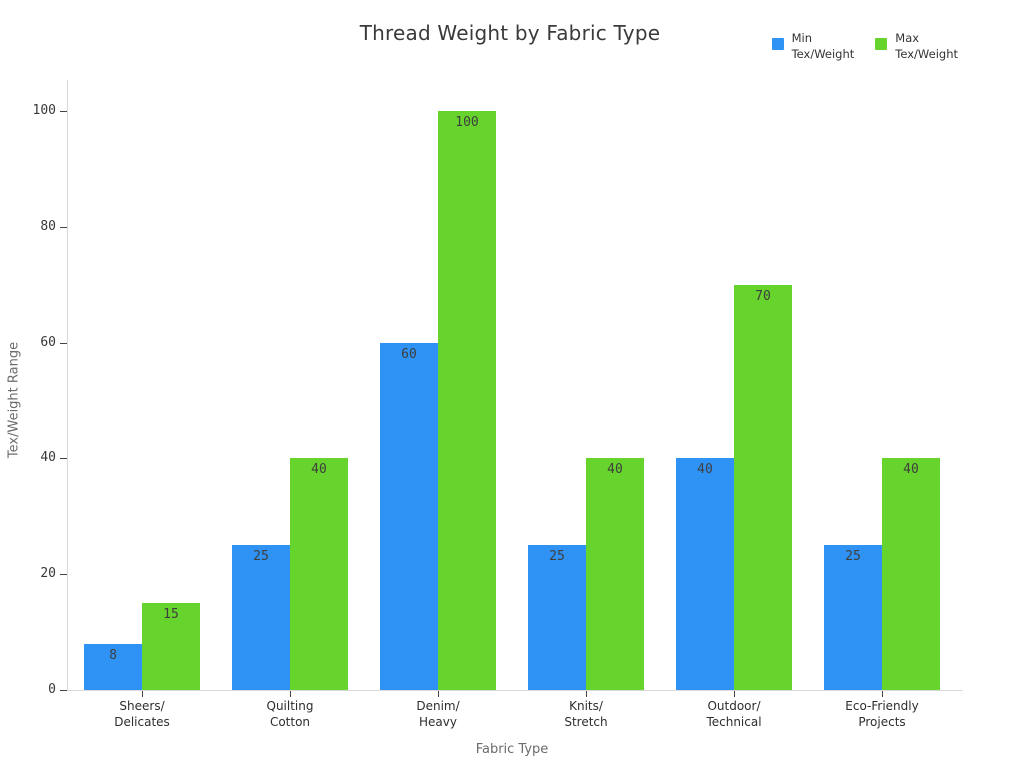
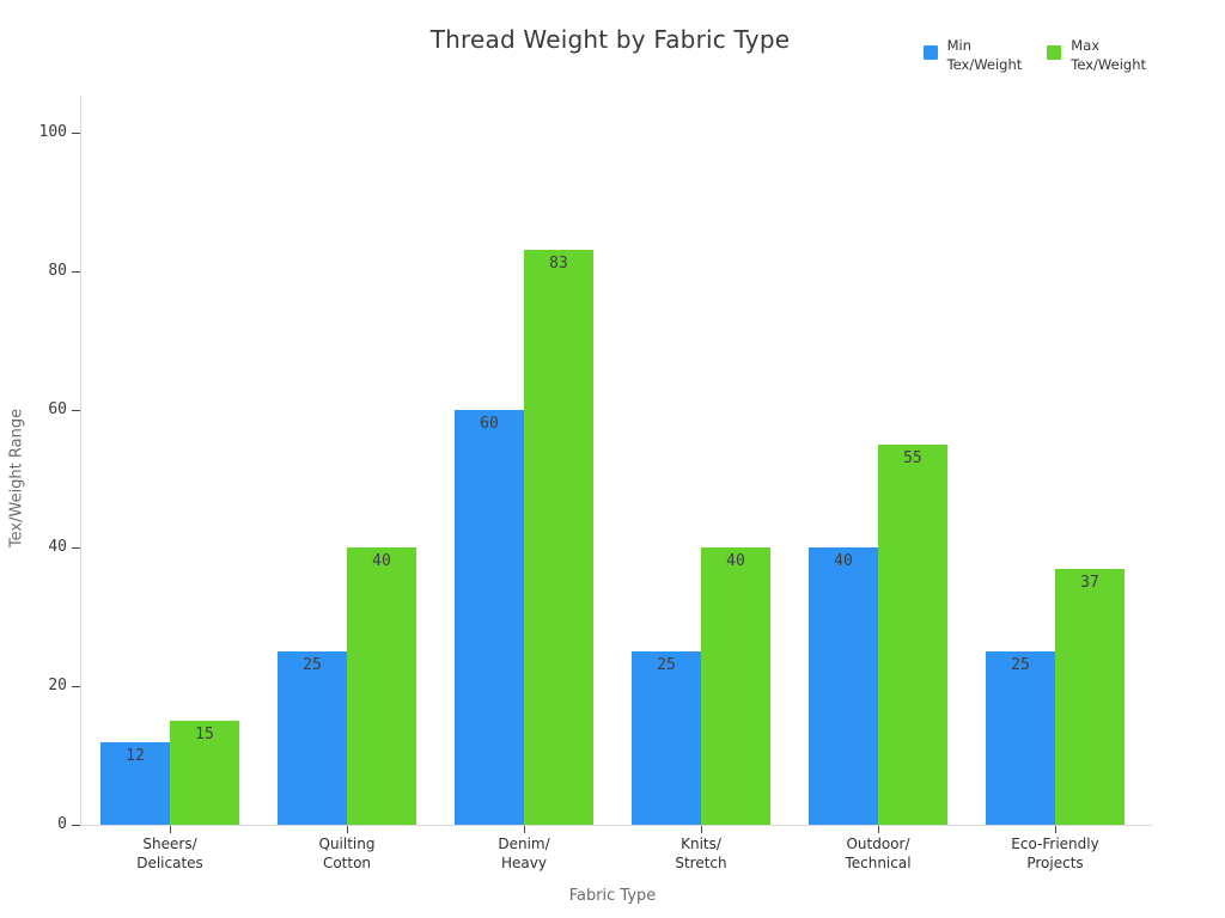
Min Tex/Weight/Sheers/Delicates: 8 -> 12
Max Tex/Weight/Denim/Heavy: 100 -> 83
Max Tex/Weight/Outdoor/Technical: 70 -> 55
Max Tex/Weight/Eco-Friendly Projects: 40 -> 37
